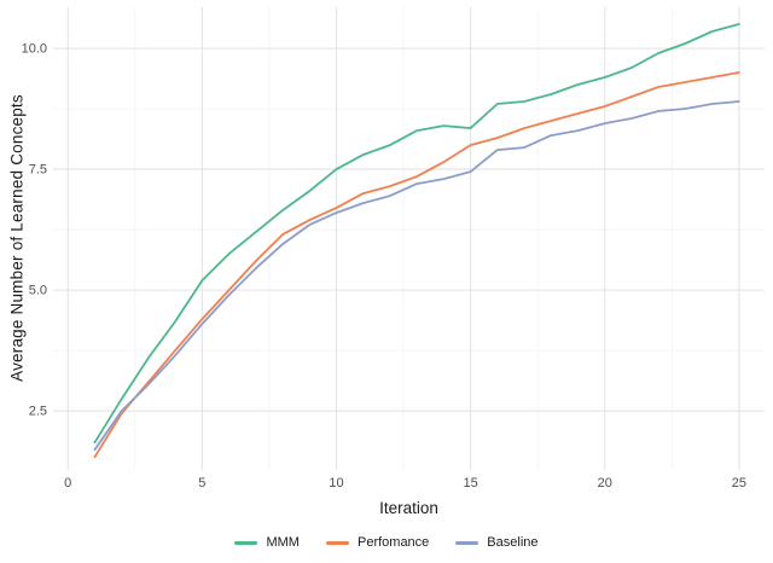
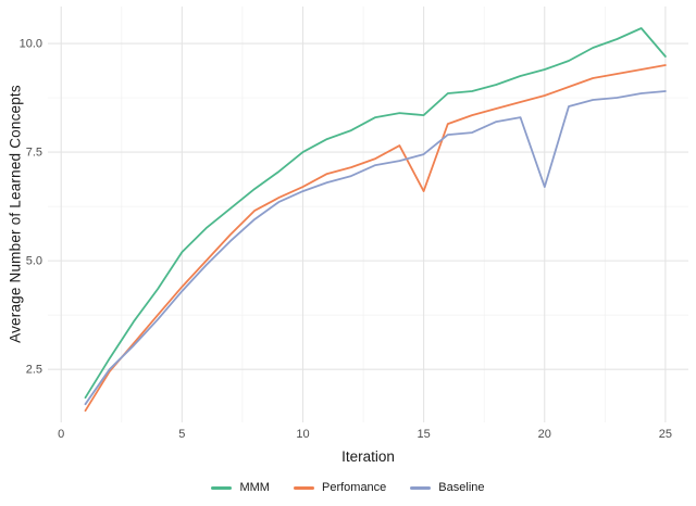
Perfomance/15: 8.0 -> 6.6
Baseline/20: 8.4 -> 6.7
MMM/25: 10.5 -> 9.7
